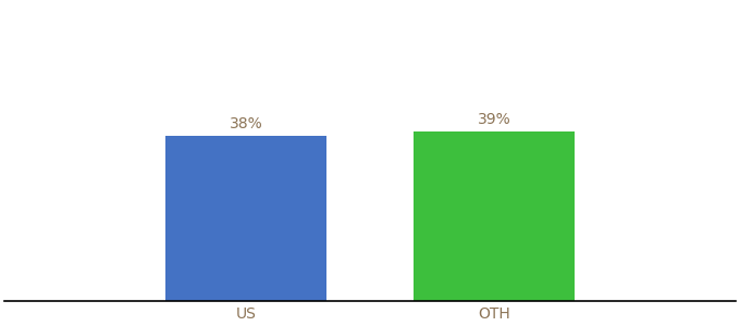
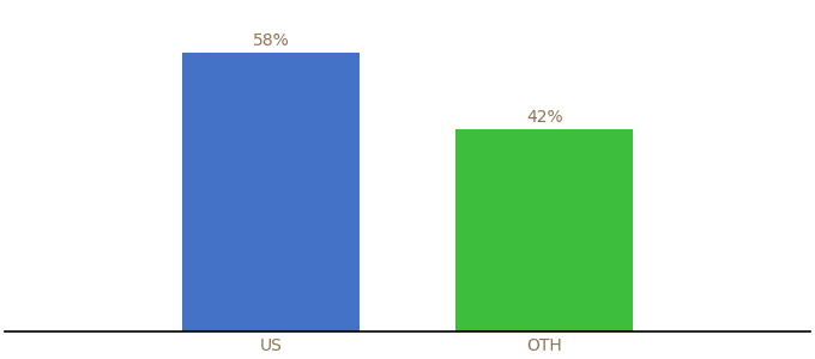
US: 38% -> 58%
OTH: 39% -> 42%
